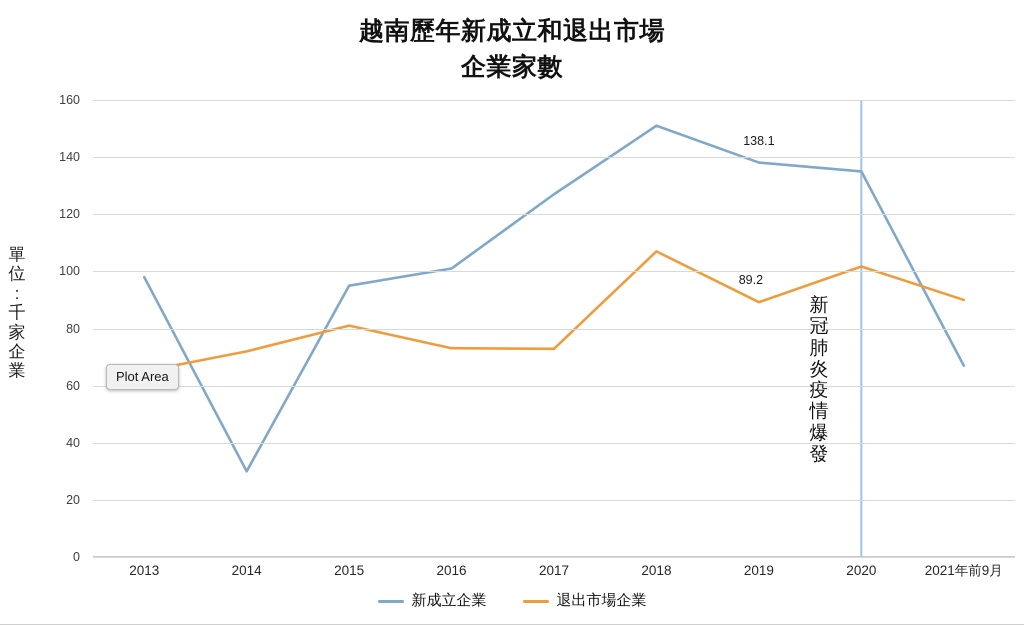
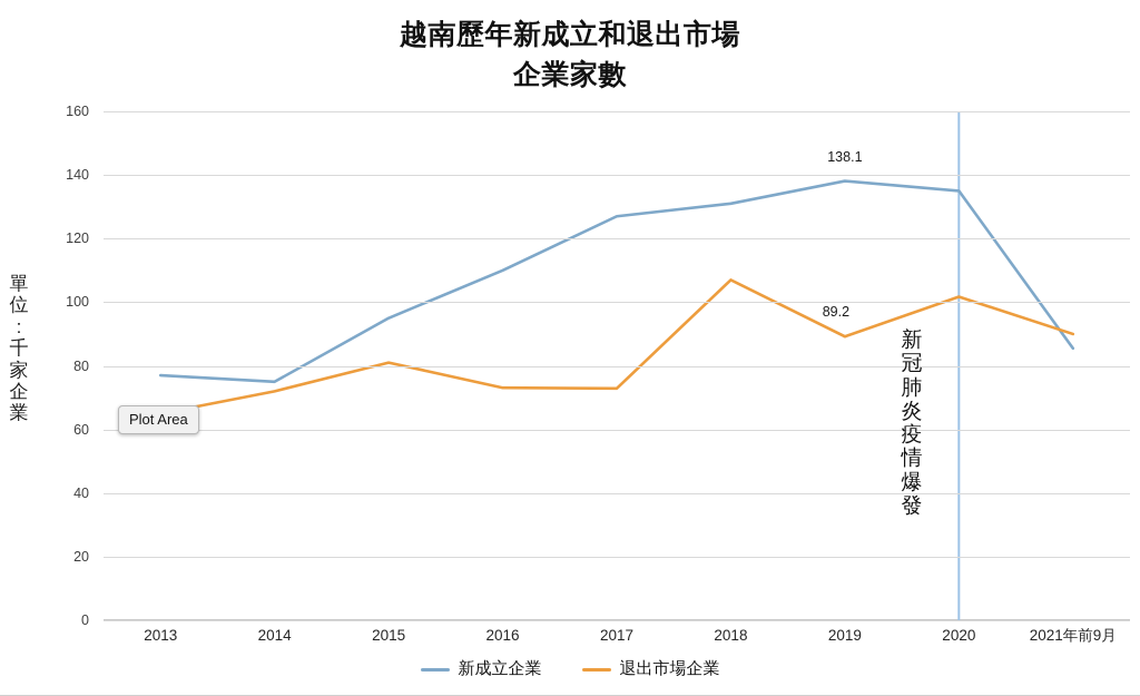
新成立企業/2013: 98 -> 77
新成立企業/2014: 30 -> 75
新成立企業/2016: 101 -> 110
新成立企業/2018: 151 -> 131
新成立企業/2021年前9月: 67 -> 86
